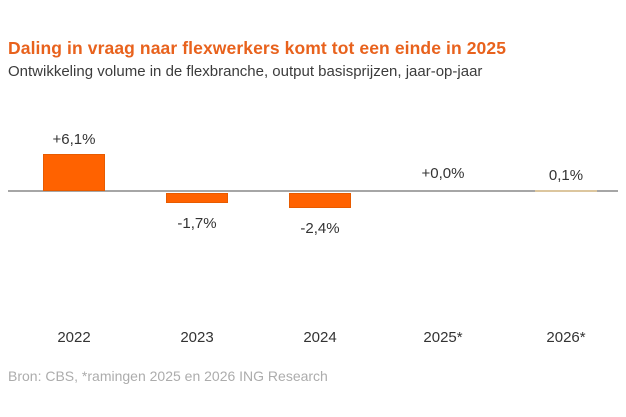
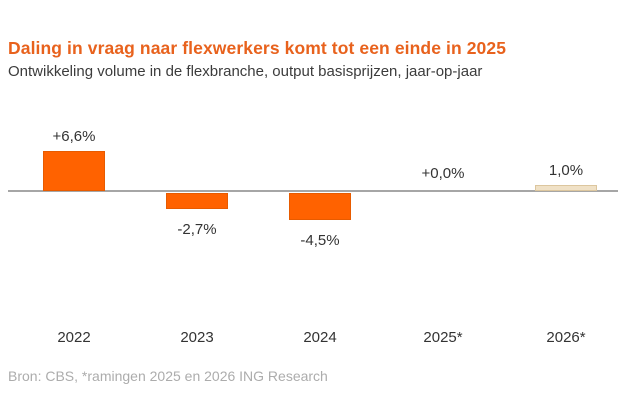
2022: +6,1% -> +6,6%
2023: -1,7% -> -2,7%
2024: -2,4% -> -4,5%
2026*: 0,1% -> 1,0%
